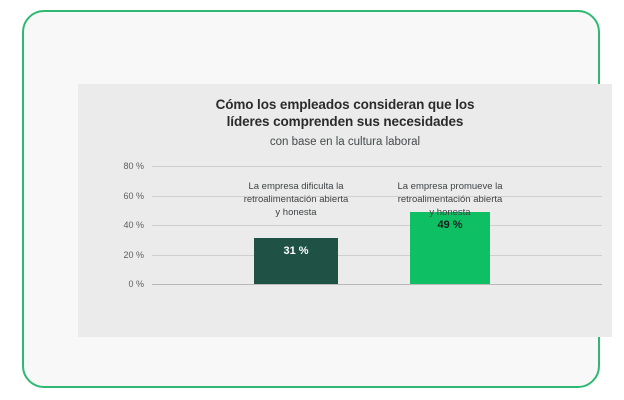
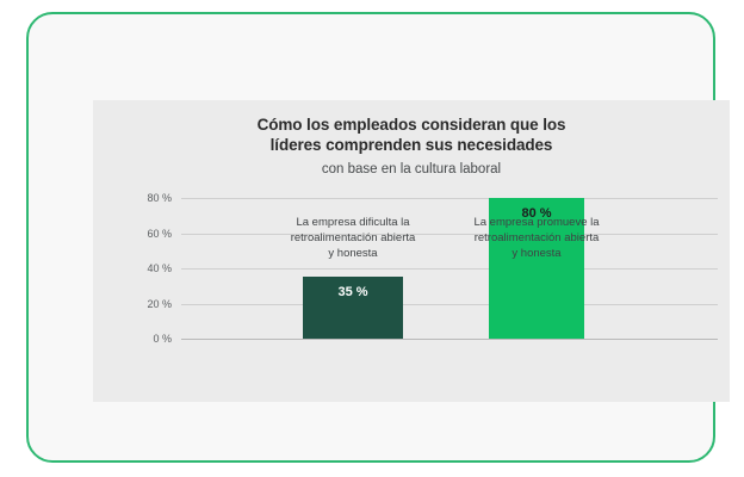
La empresa dificulta la retroalimentación abierta y honesta: 31 -> 35
La empresa promueve la retroalimentación abierta y honesta: 49 -> 80
